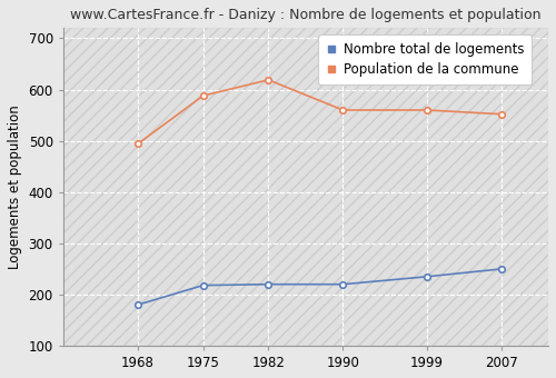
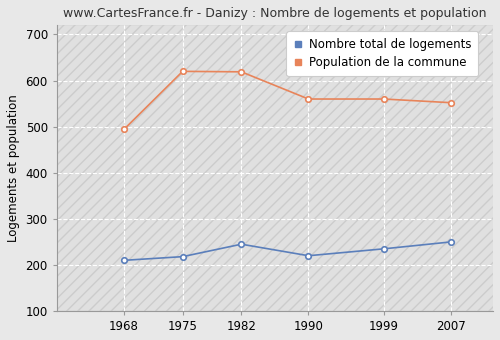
Nombre total de logements/1968: 180 -> 210
Population de la commune/1975: 588 -> 620
Nombre total de logements/1982: 220 -> 245
